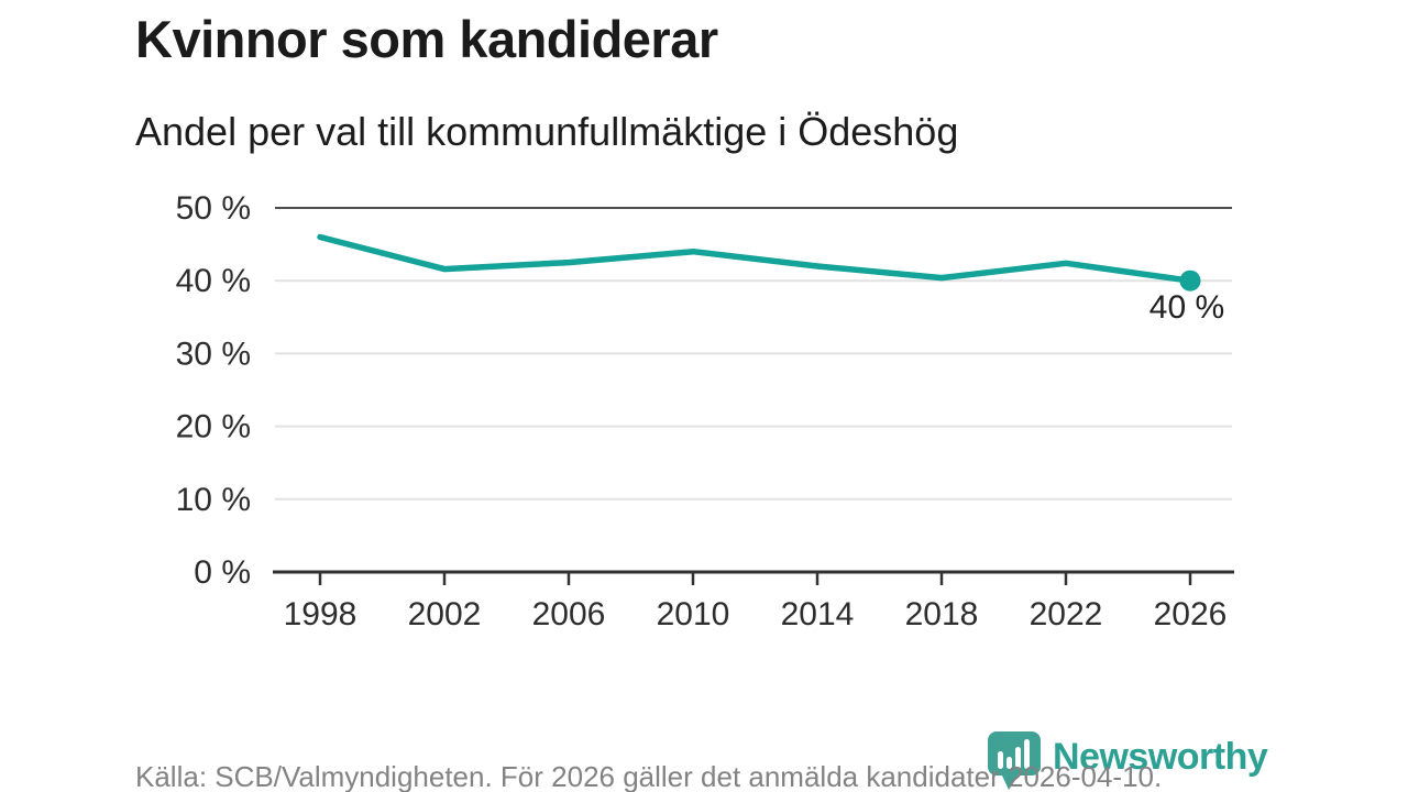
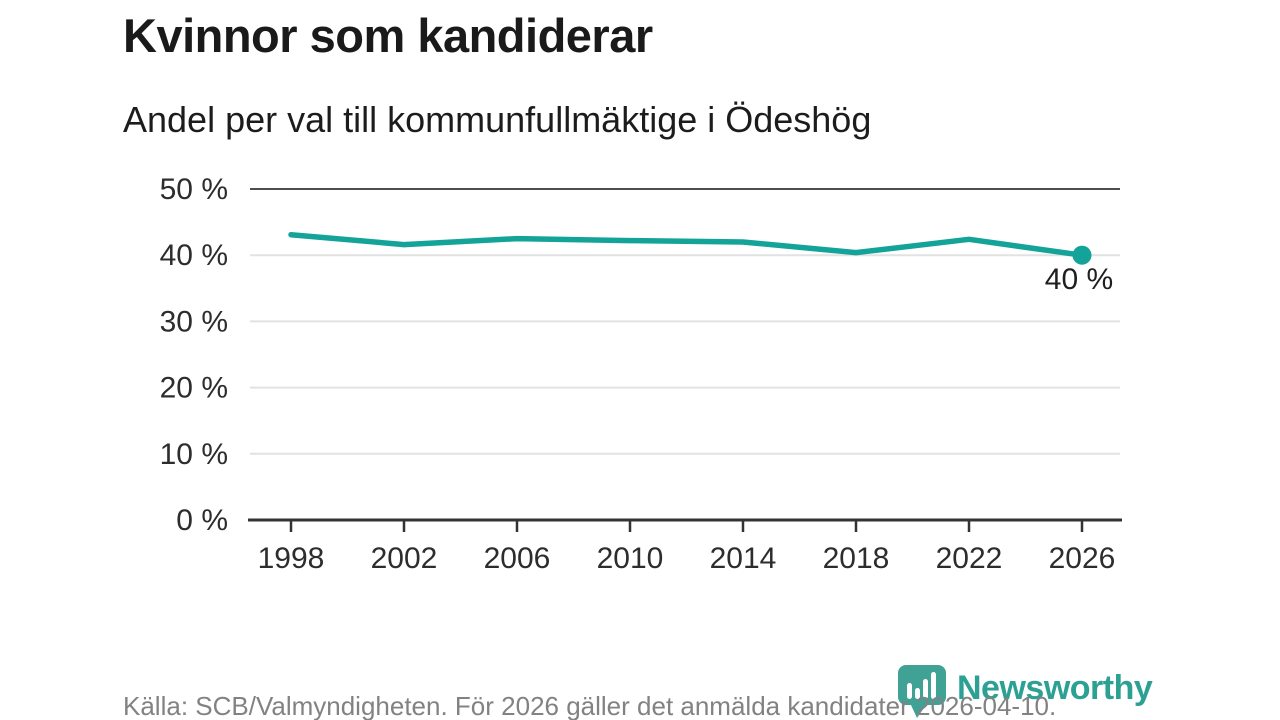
1998: 46% -> 43%
2010: 44% -> 42%
